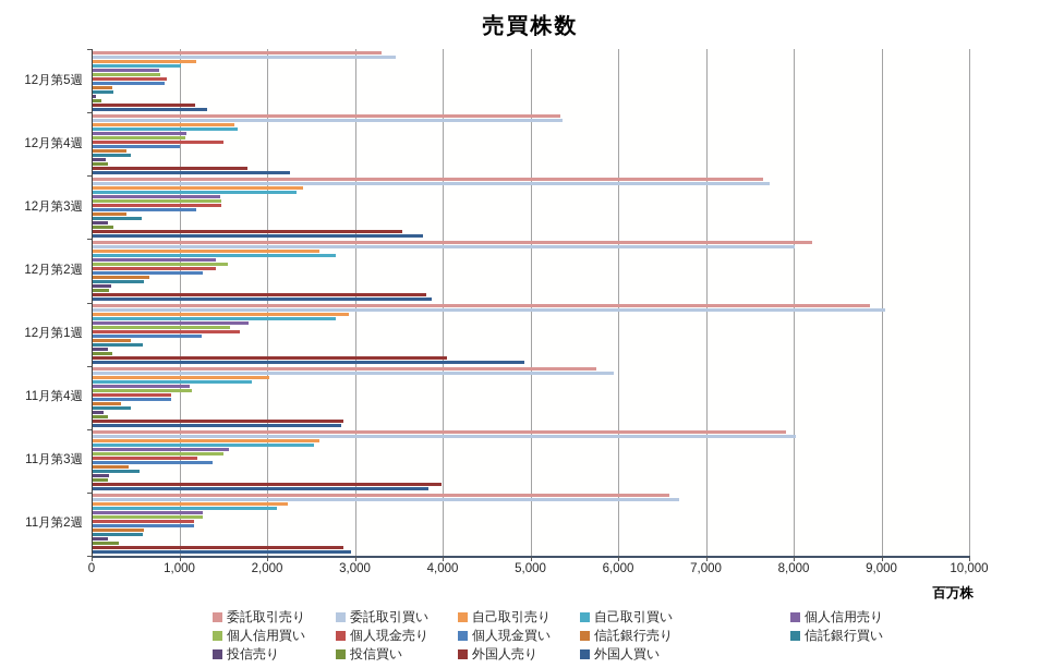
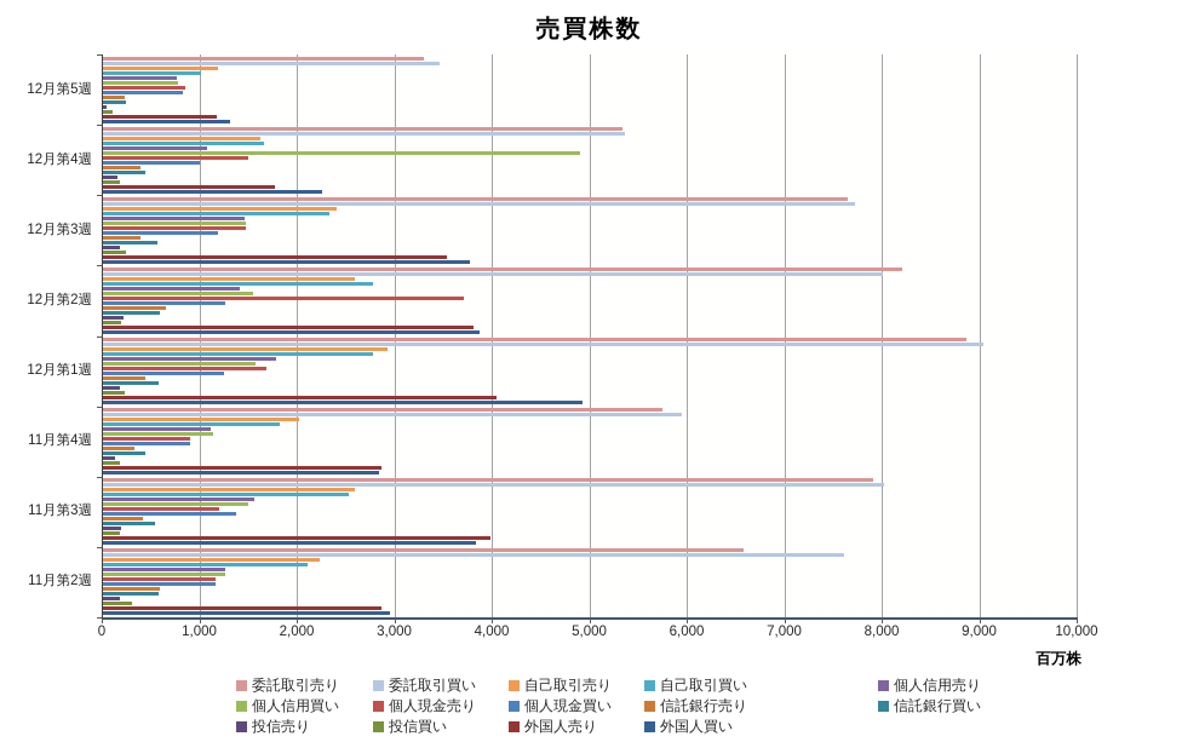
個人信用買い/12月第4週: 1100 -> 4900
個人現金売り/12月第2週: 1400 -> 3700
委託取引買い/11月第2週: 6700 -> 7600
